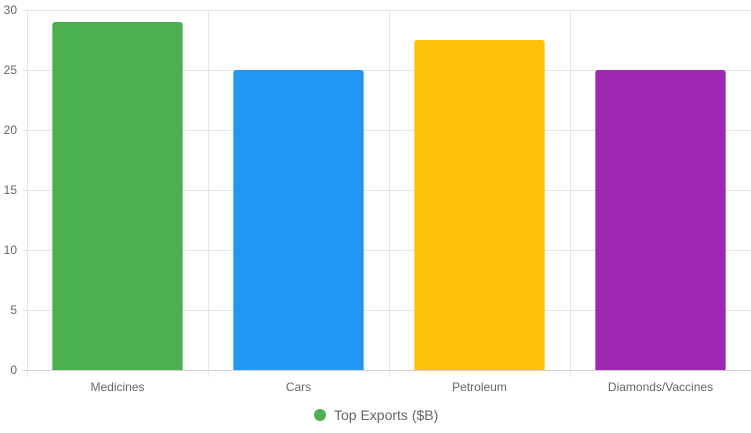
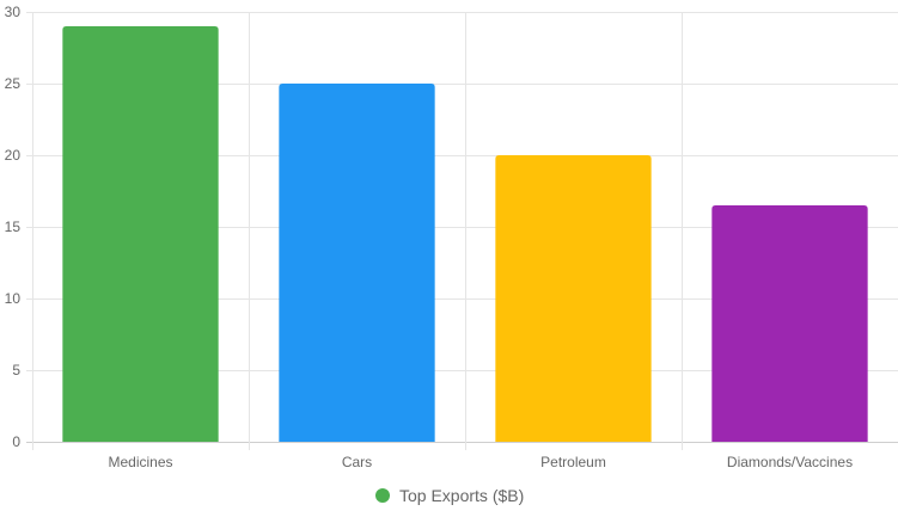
Petroleum: 27.5 -> 20.0
Diamonds/Vaccines: 25.0 -> 16.5
